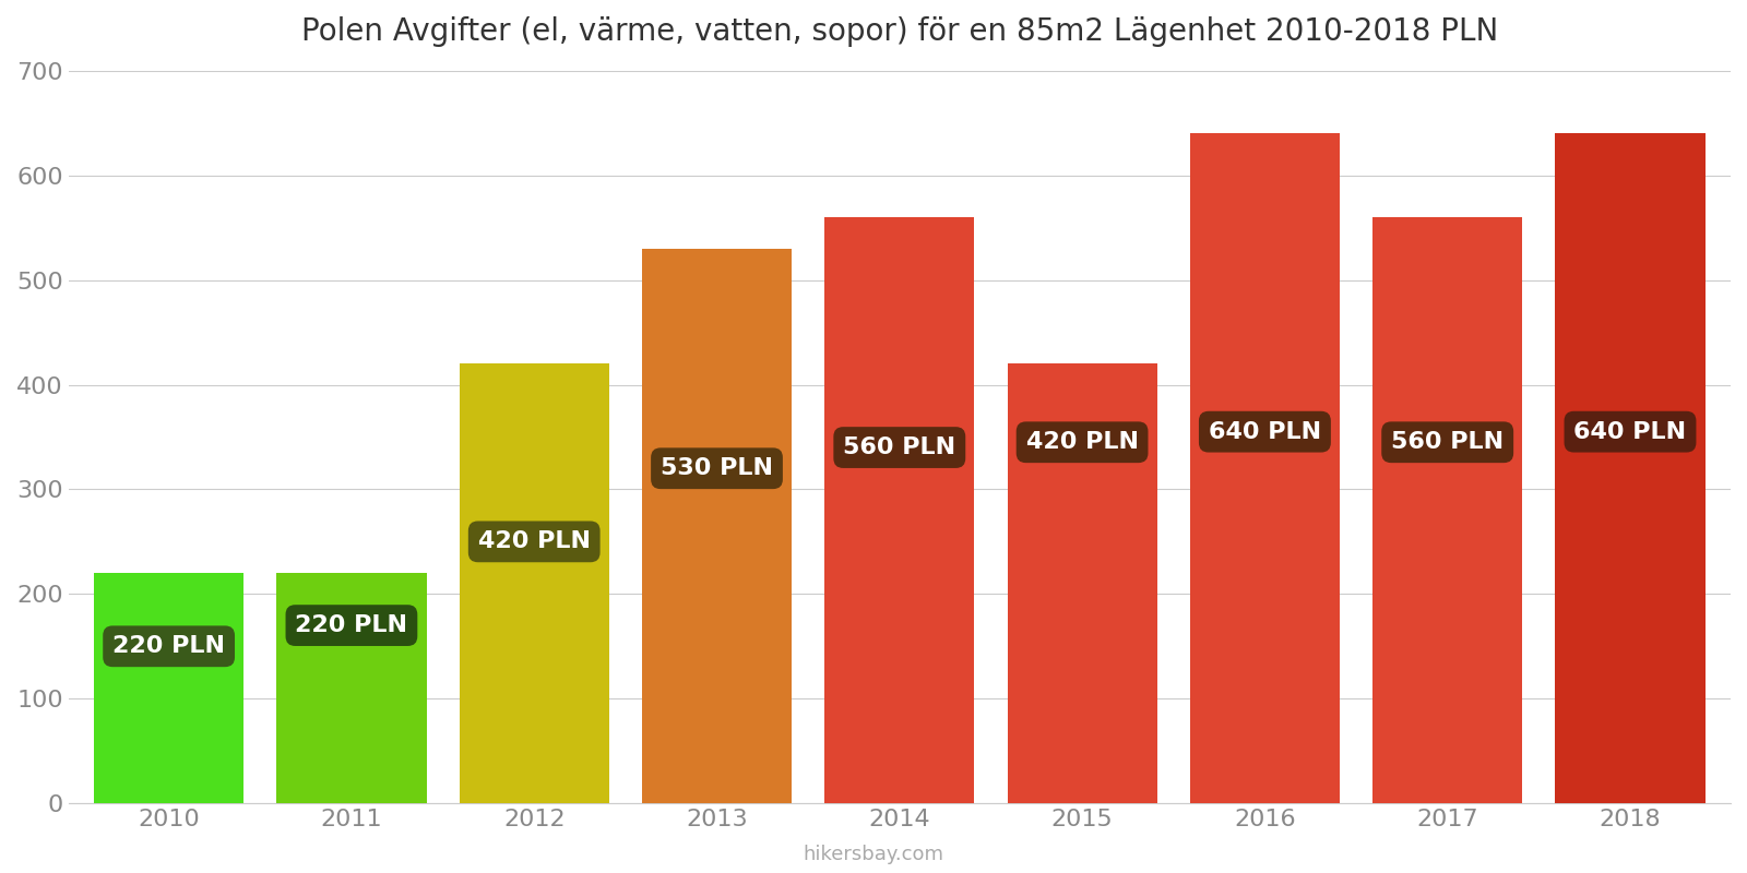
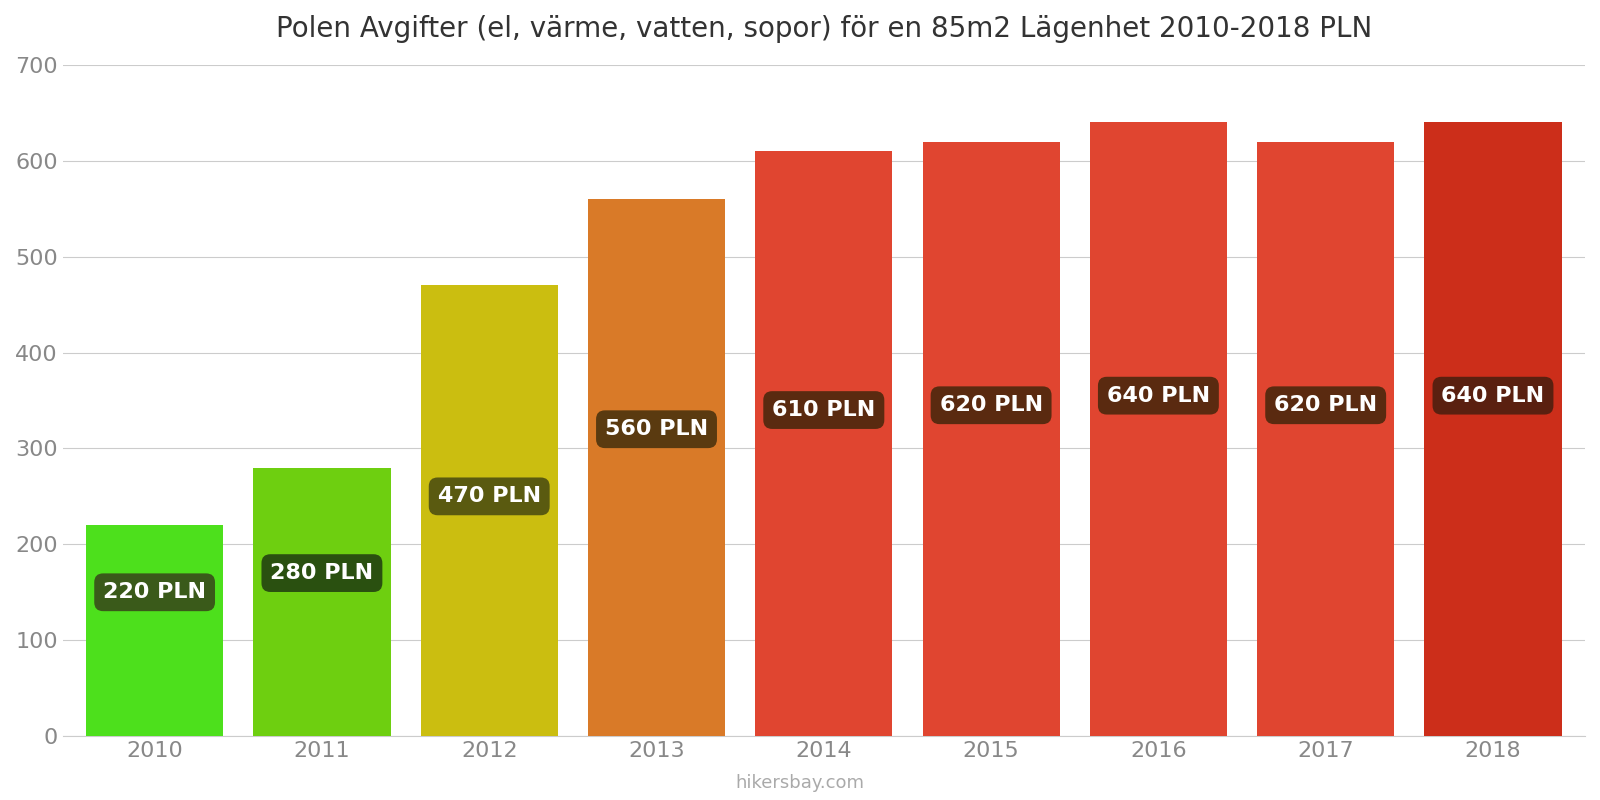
2011: 220 -> 280
2012: 420 -> 470
2013: 530 -> 560
2014: 560 -> 610
2015: 420 -> 620
2017: 560 -> 620
